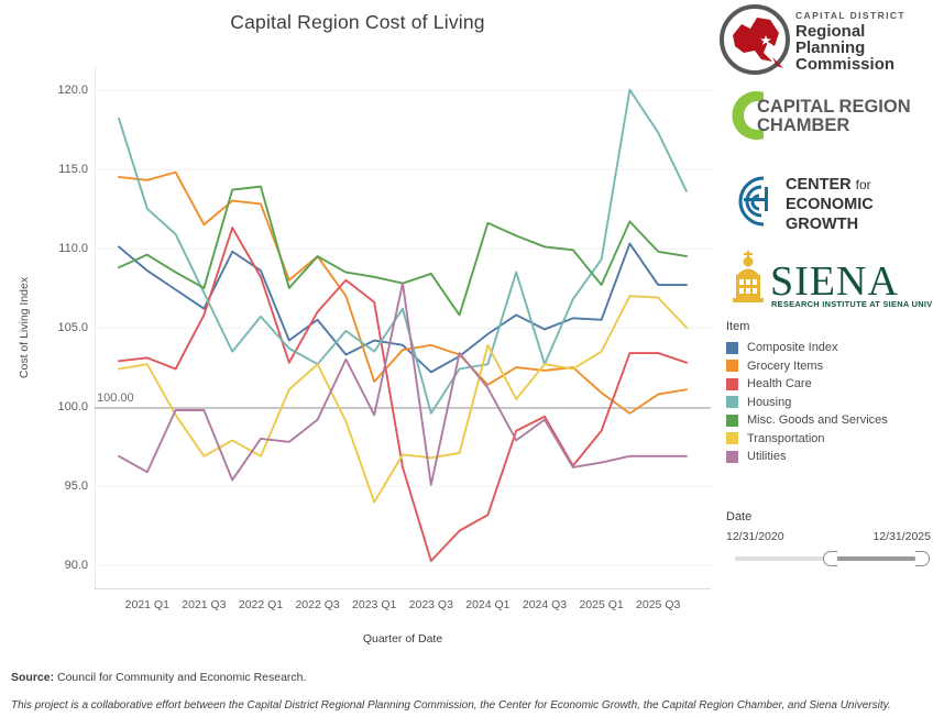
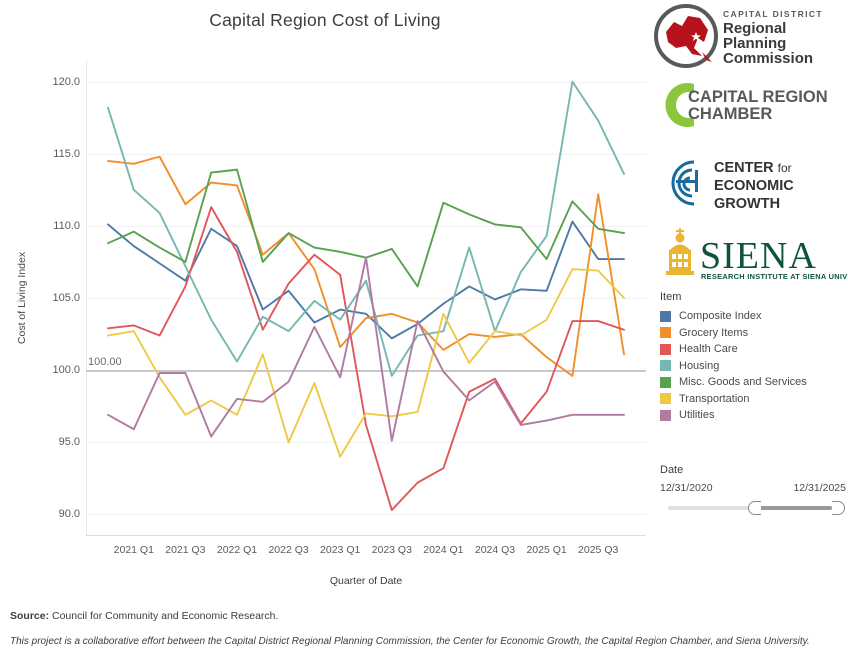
Housing/2022 Q1: 105.7 -> 100.6
Transportation/2022 Q3: 102.7 -> 95.0
Utilities/2024 Q1: 101.2 -> 99.9
Grocery Items/2025 Q3: 100.8 -> 112.2
